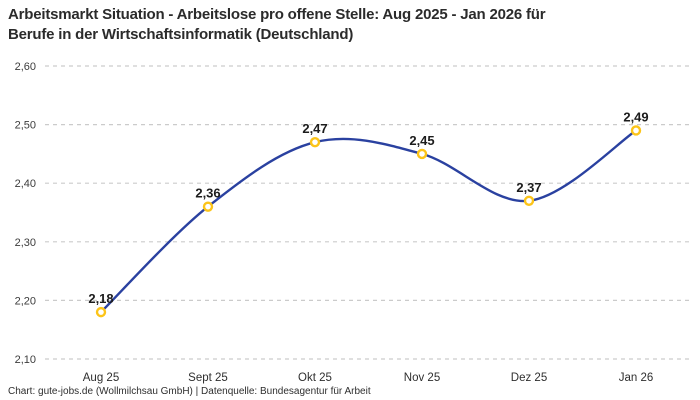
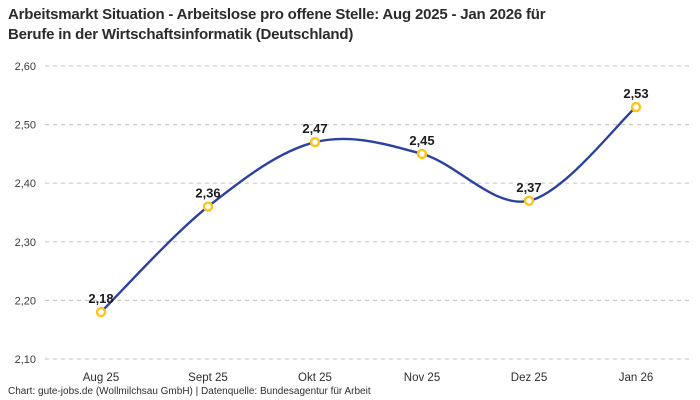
Jan 26: 2,49 -> 2,53
